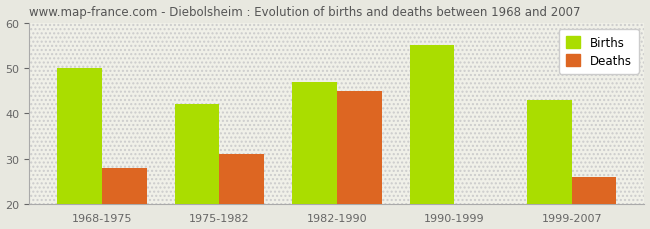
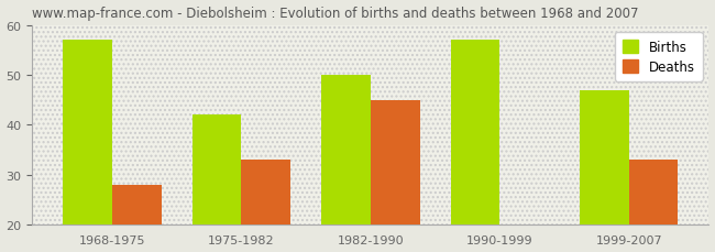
Births/1968-1975: 50 -> 57
Deaths/1975-1982: 31 -> 33
Births/1982-1990: 47 -> 50
Births/1990-1999: 55 -> 57
Births/1999-2007: 43 -> 47
Deaths/1999-2007: 26 -> 33
